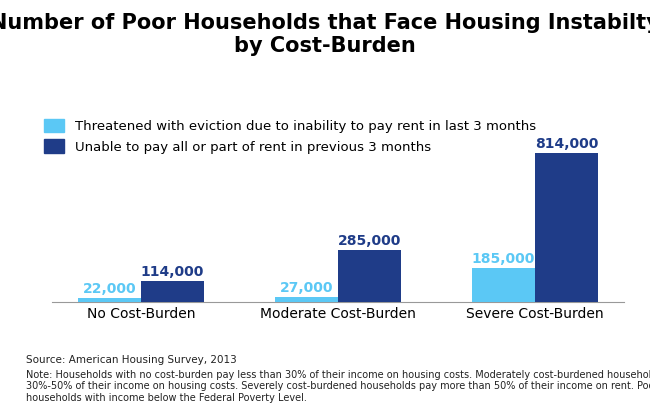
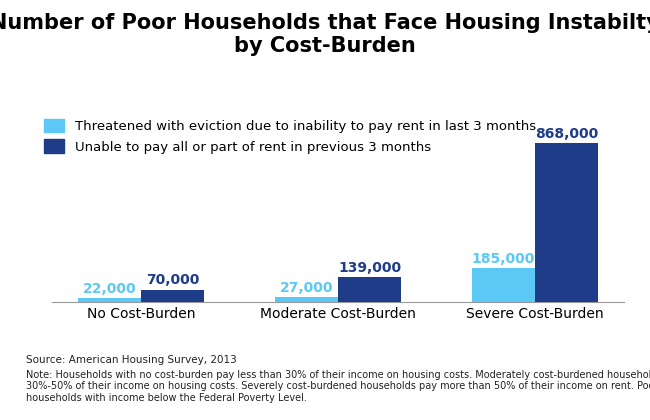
Unable to pay all or part of rent in previous 3 months/No Cost-Burden: 114,000 -> 70,000
Unable to pay all or part of rent in previous 3 months/Moderate Cost-Burden: 285,000 -> 139,000
Unable to pay all or part of rent in previous 3 months/Severe Cost-Burden: 814,000 -> 868,000
